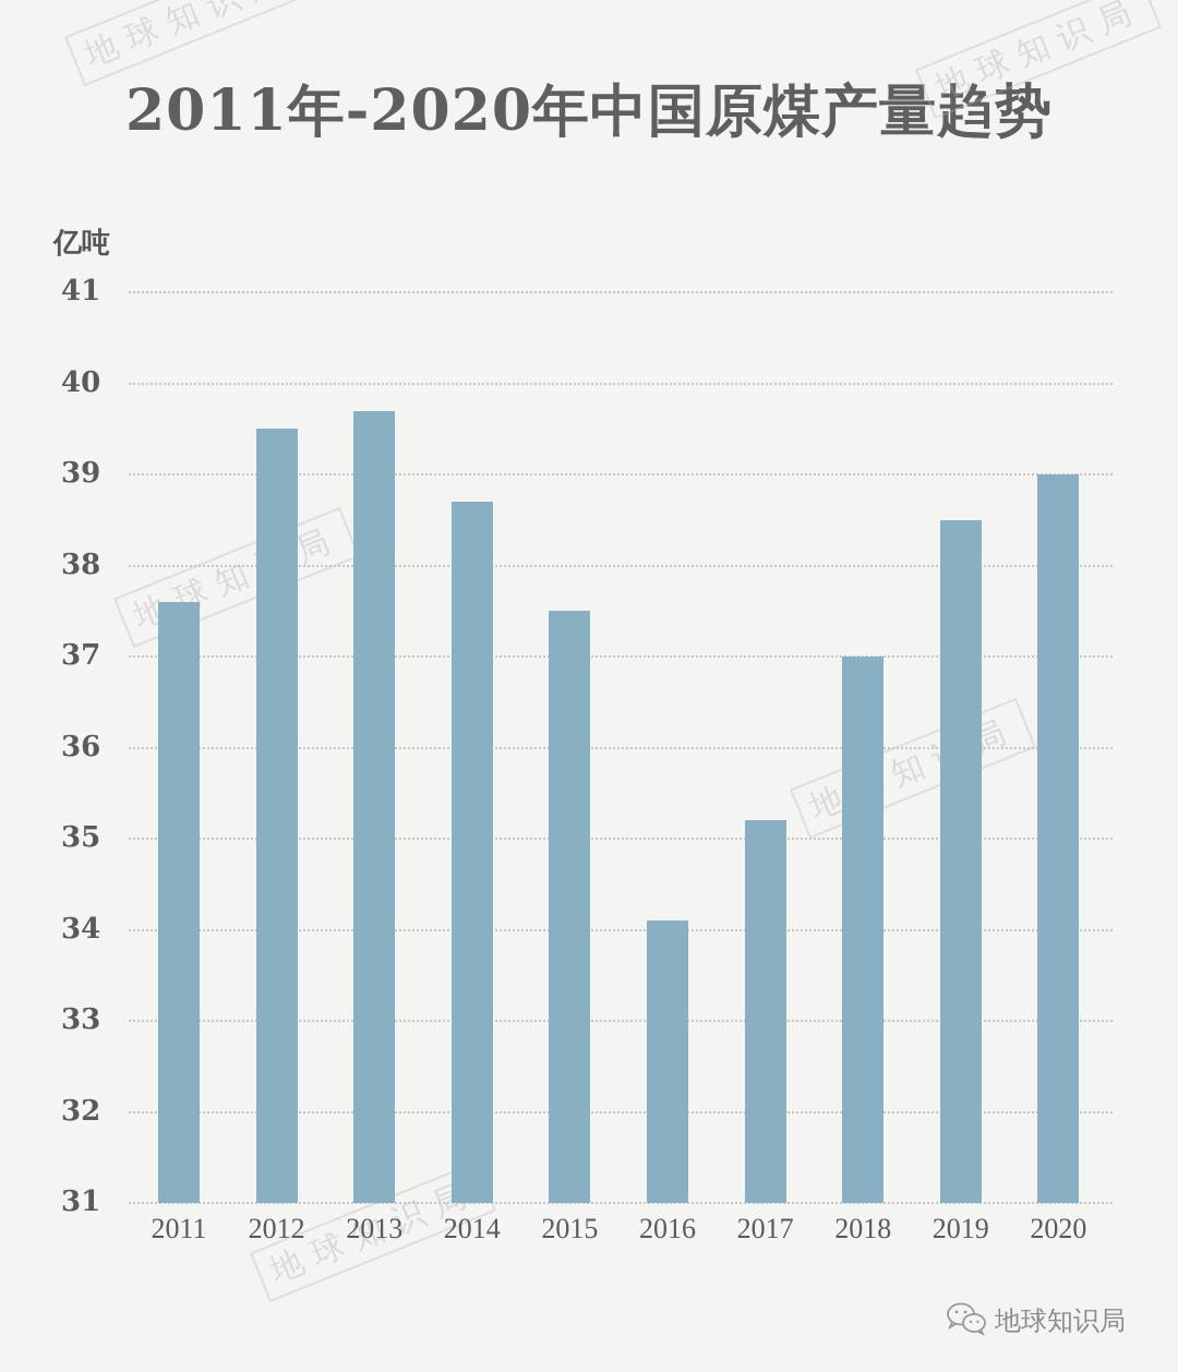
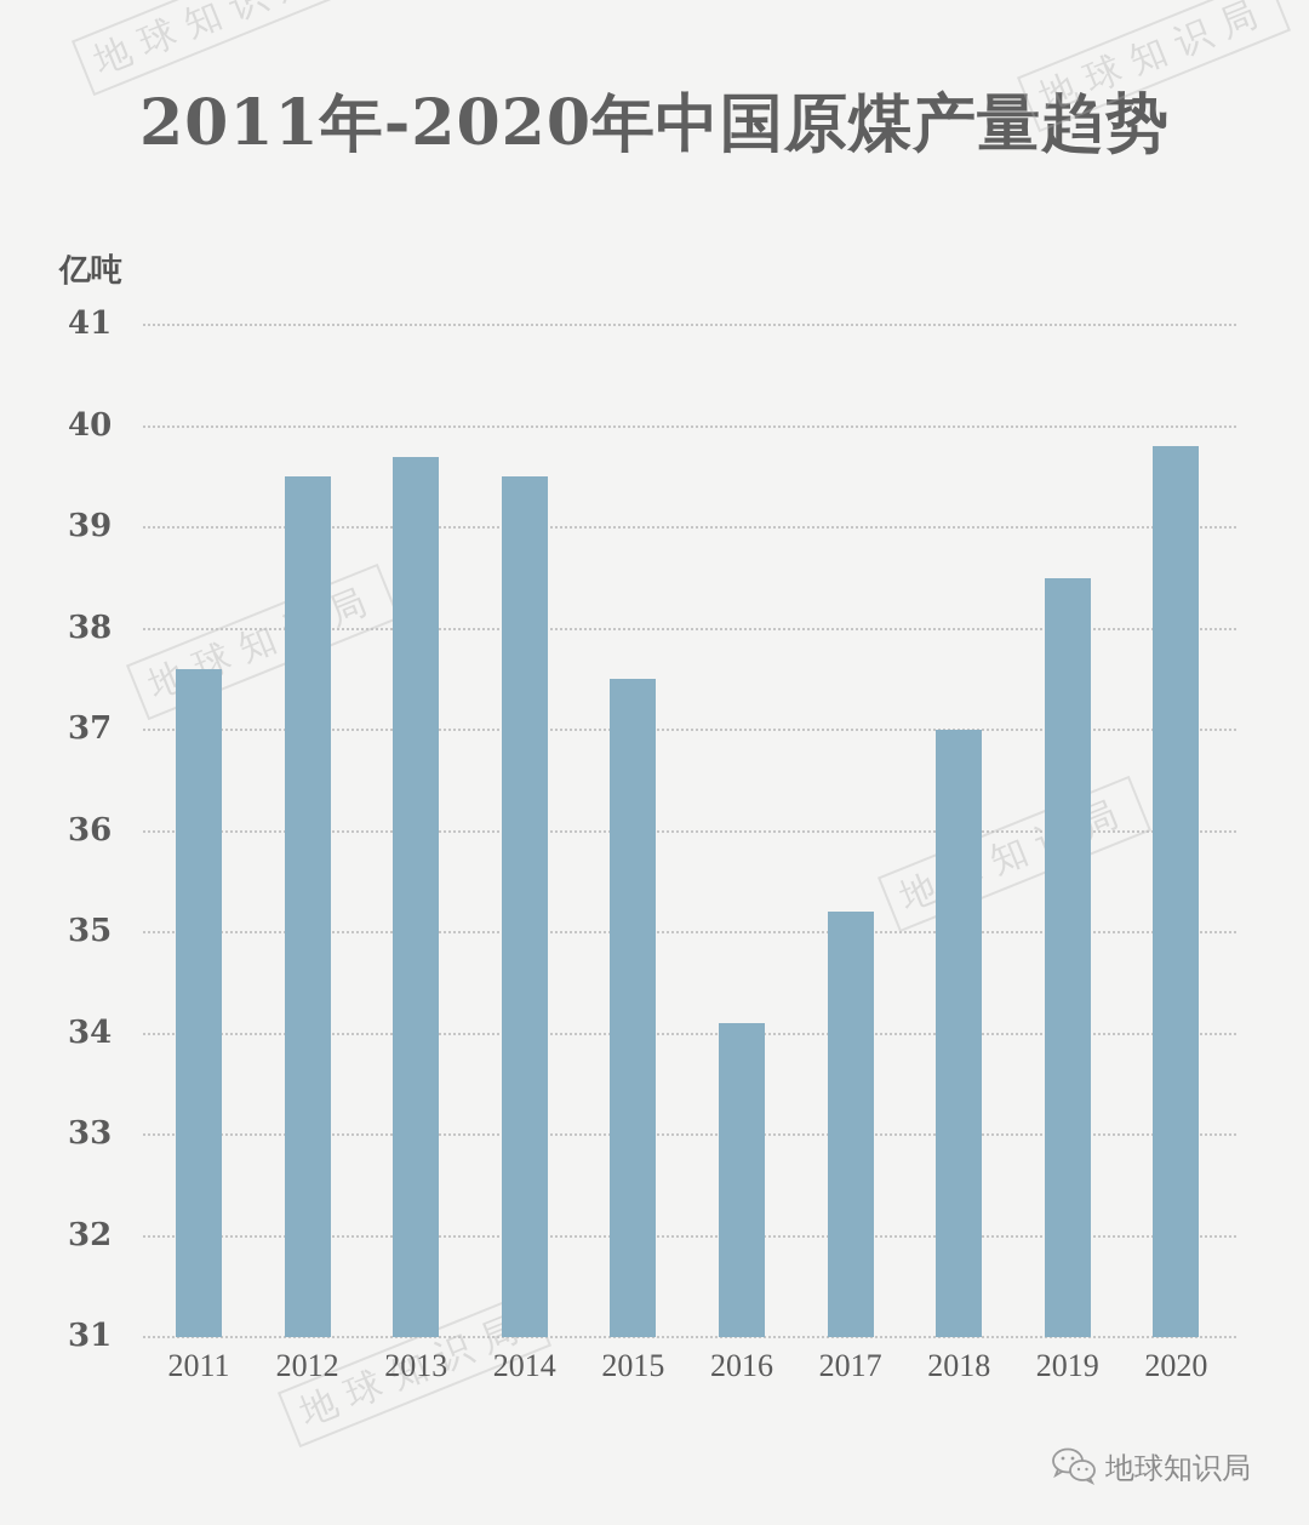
2014: 38.7 -> 39.5
2020: 39.0 -> 39.8
